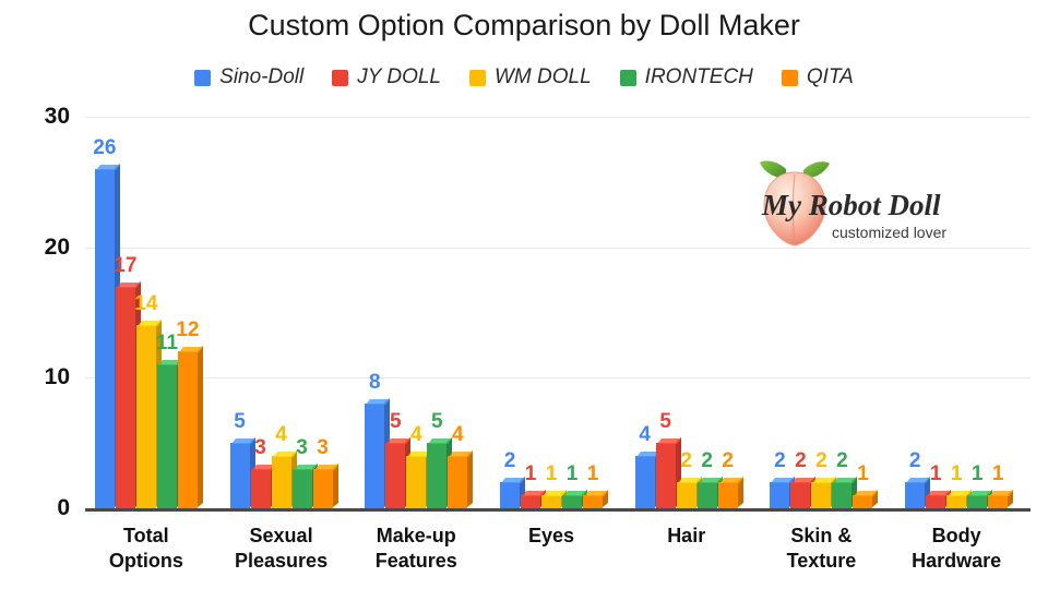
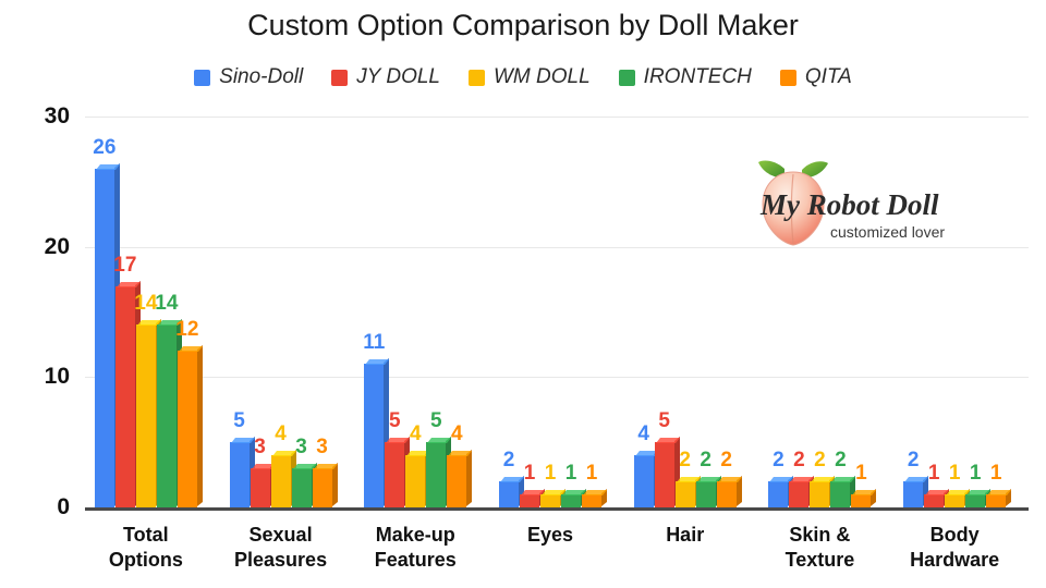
IRONTECH/Total Options: 11 -> 14
Sino-Doll/Make-up Features: 8 -> 11
